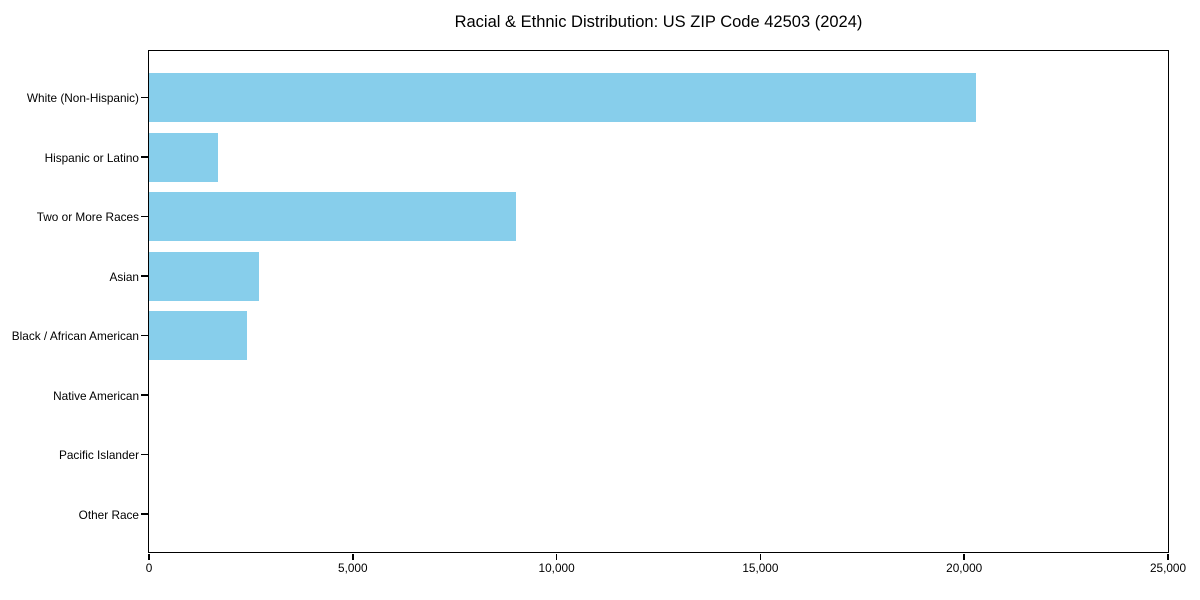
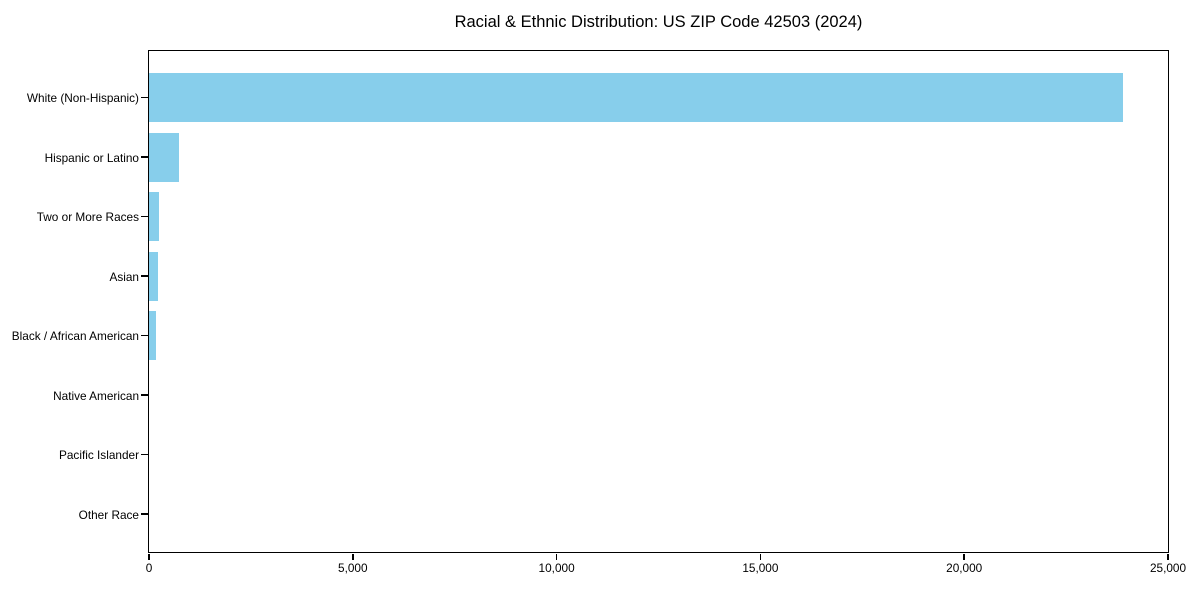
White (Non-Hispanic): 20300 -> 23900
Hispanic or Latino: 1700 -> 700
Two or More Races: 9000 -> 200
Asian: 2700 -> 200
Black / African American: 2400 -> 200
